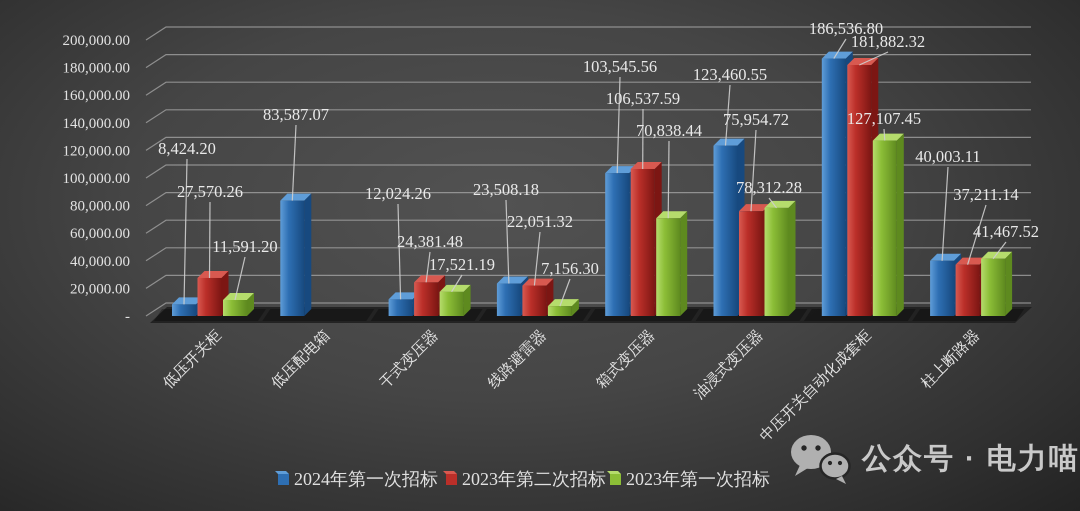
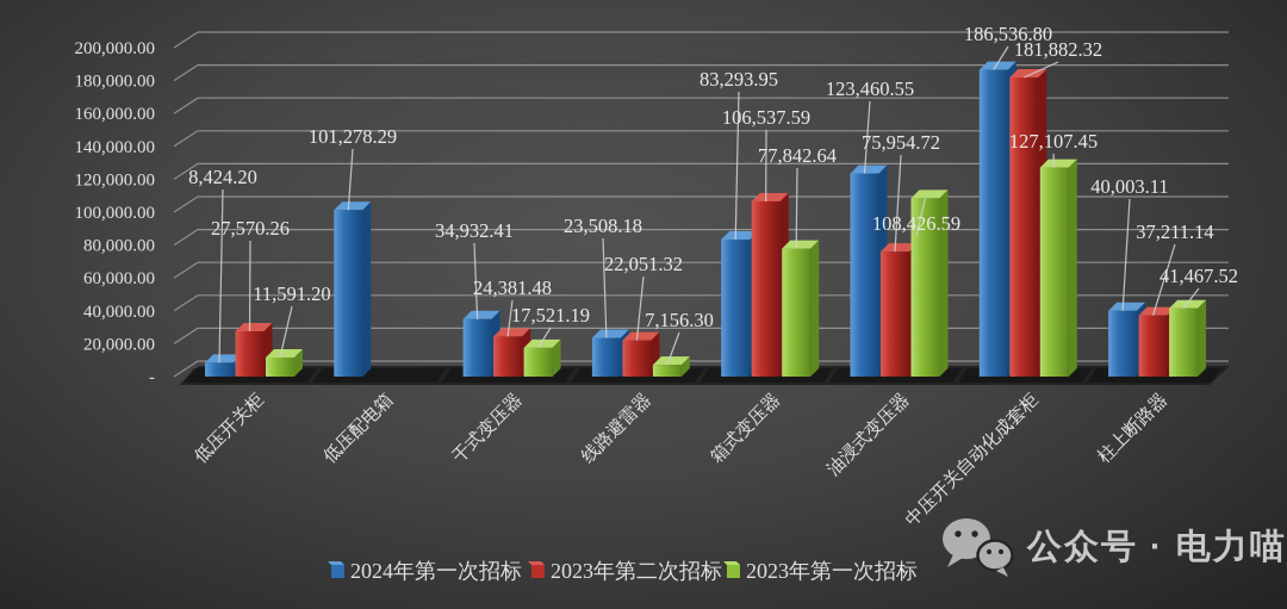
2024年第一次招标/低压配电箱: 83,587.07 -> 101,278.29
2024年第一次招标/干式变压器: 12,024.26 -> 34,932.41
2024年第一次招标/箱式变压器: 103,545.56 -> 83,293.95
2023年第一次招标/箱式变压器: 70,838.44 -> 77,842.64
2023年第一次招标/油浸式变压器: 78,312.28 -> 108,426.59
